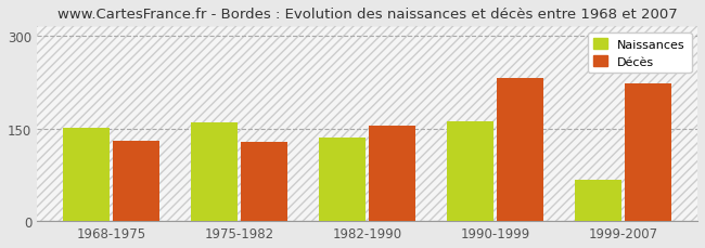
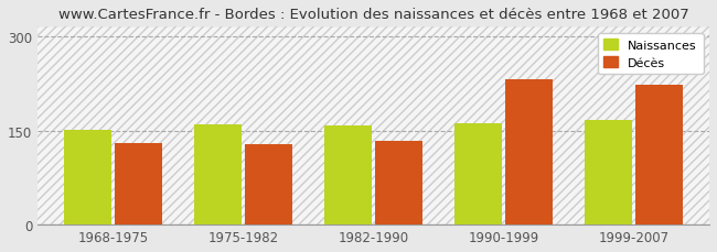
Naissances/1982-1990: 136 -> 158
Décès/1982-1990: 154 -> 133
Naissances/1999-2007: 66 -> 167
